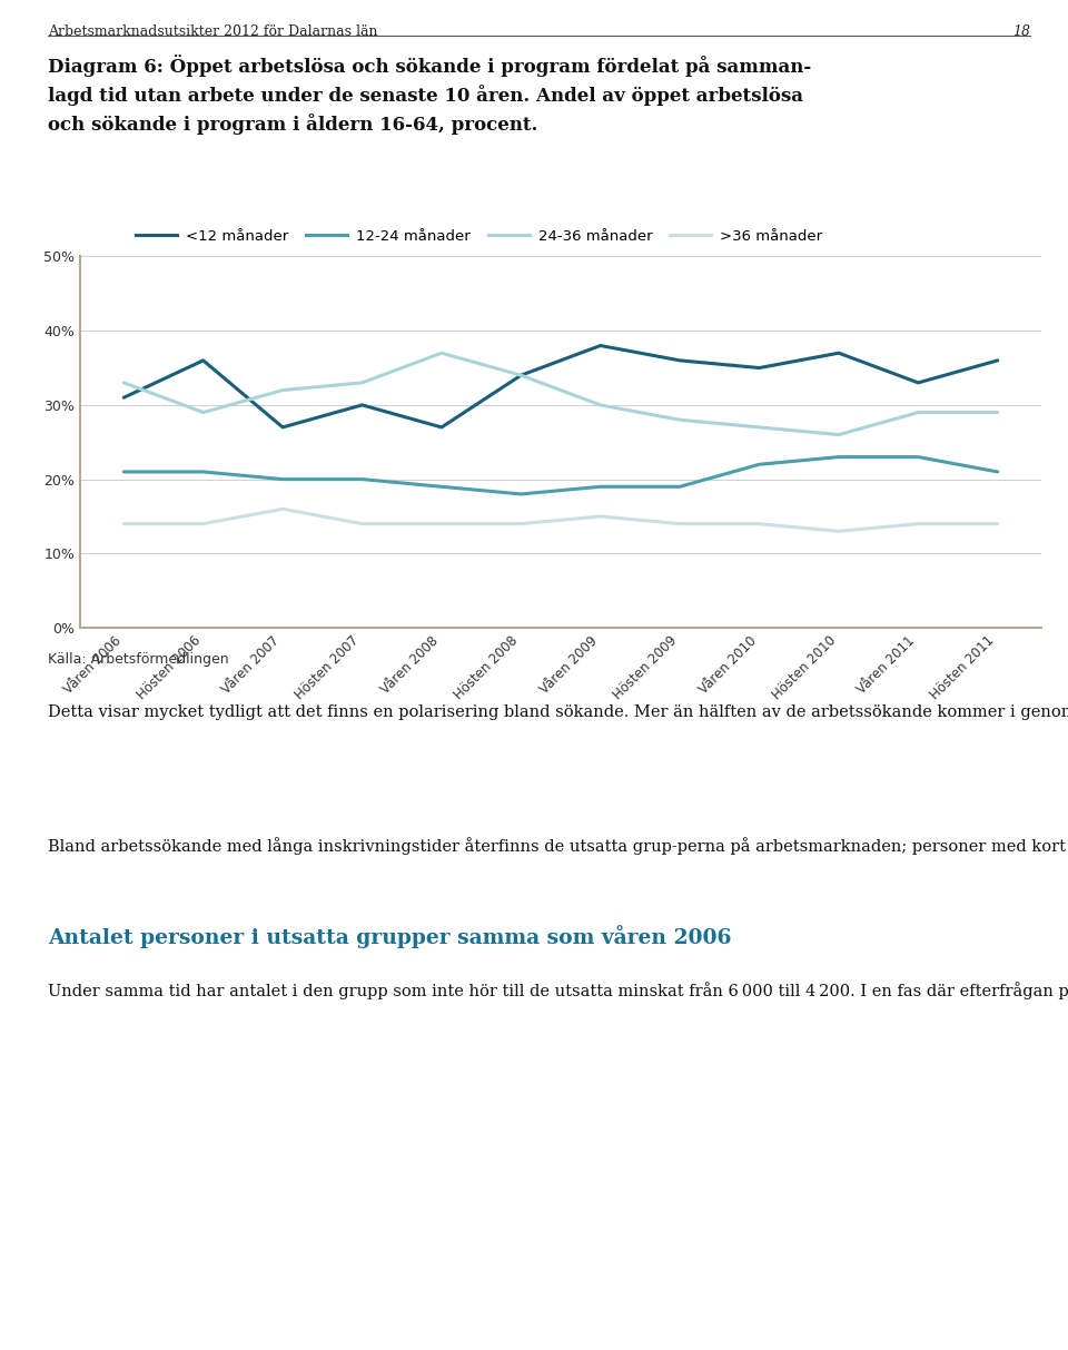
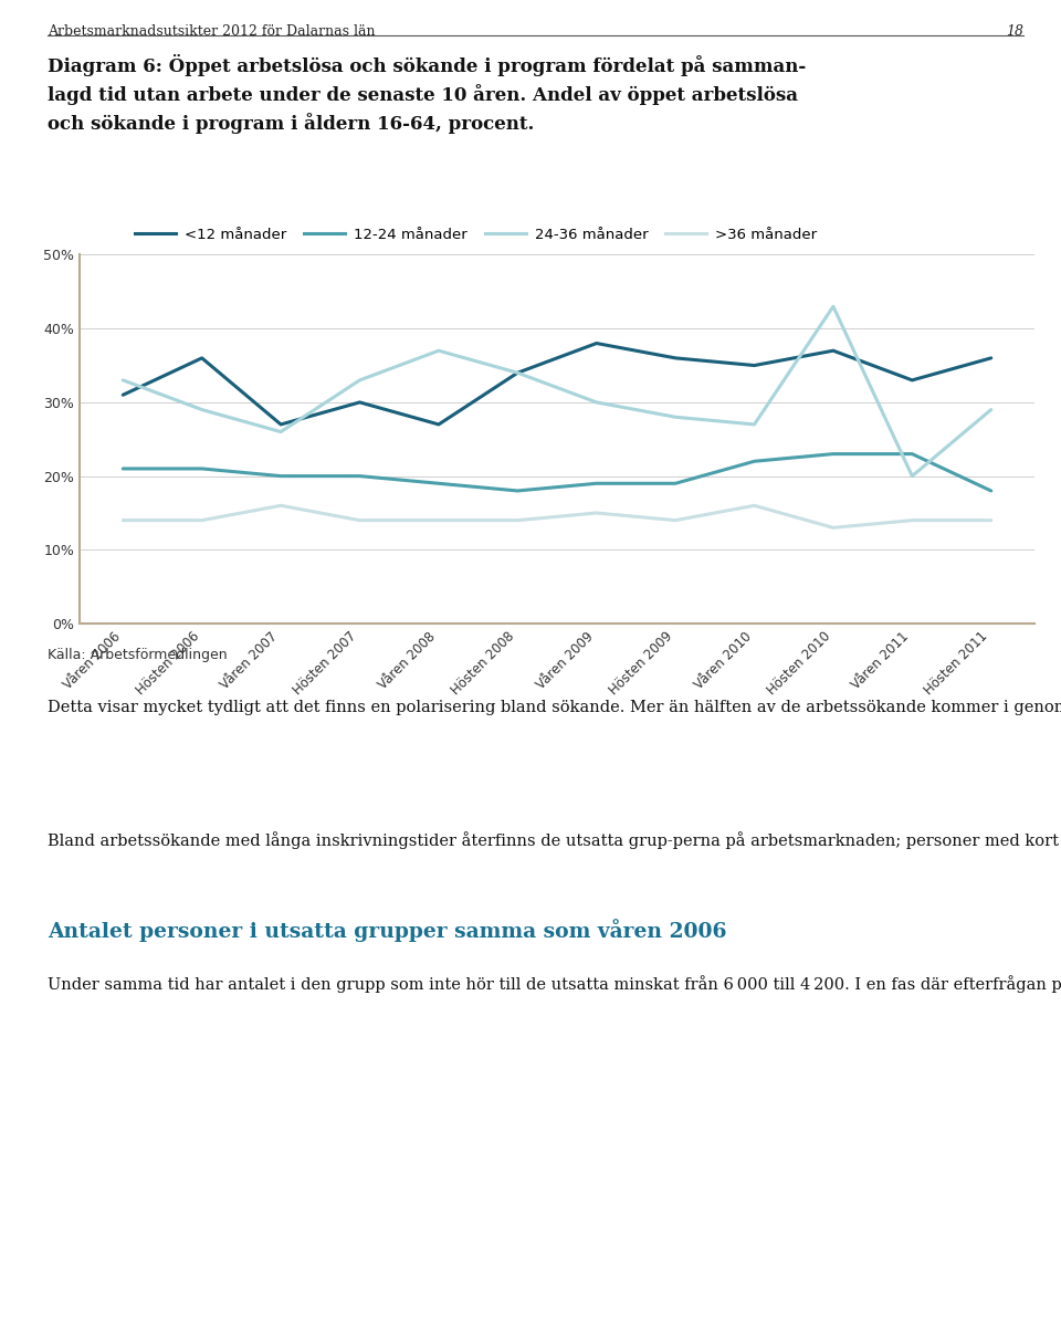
24-36 månader/Våren 2007: 32% -> 26%
>36 månader/Våren 2010: 14% -> 16%
24-36 månader/Hösten 2010: 26% -> 43%
24-36 månader/Våren 2011: 29% -> 20%
12-24 månader/Hösten 2011: 21% -> 18%
